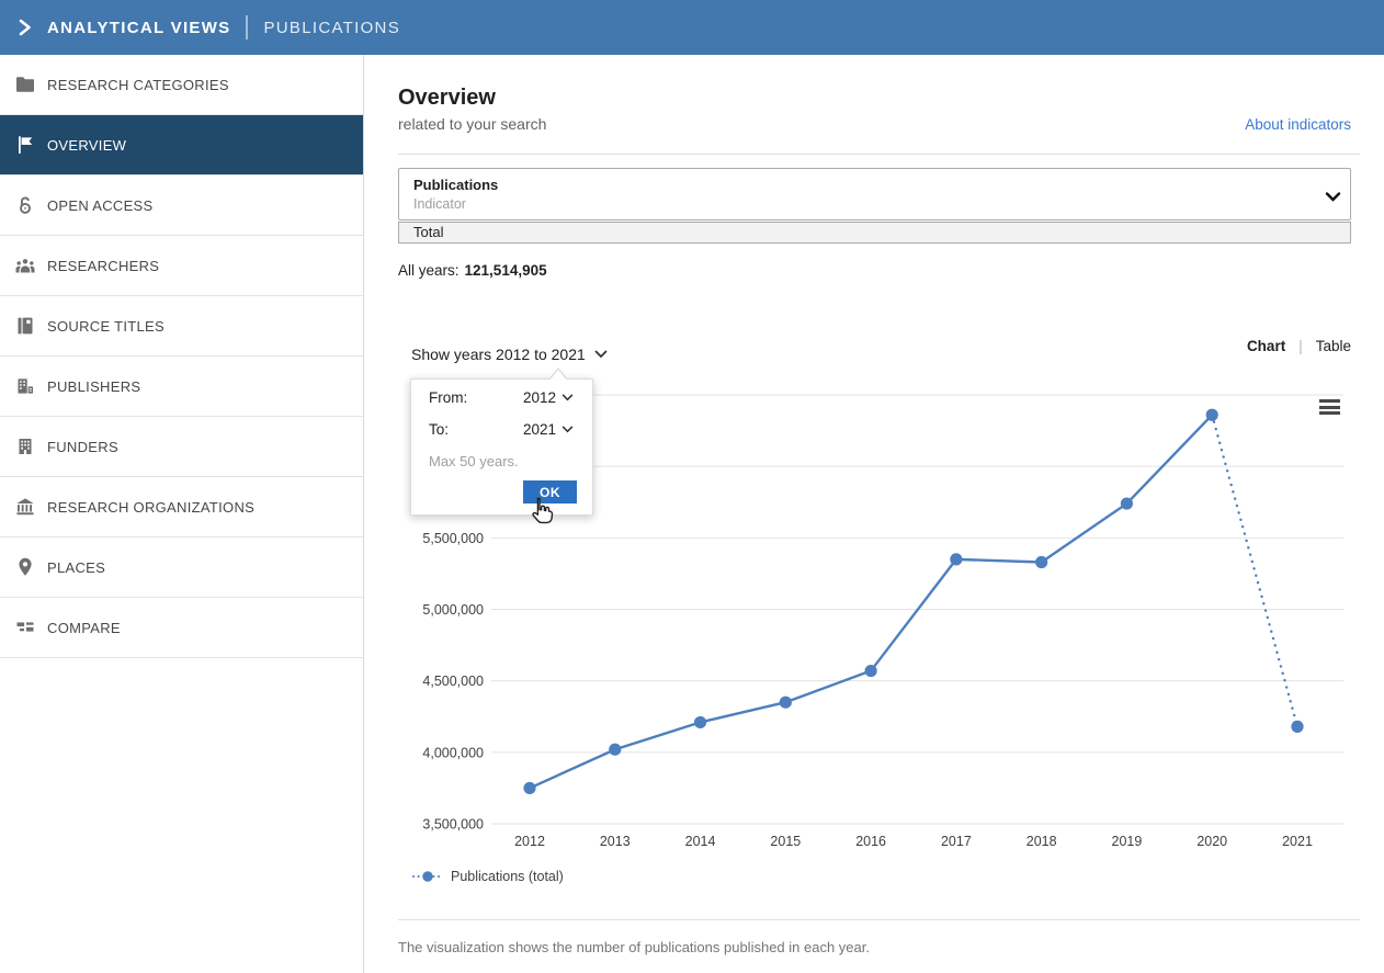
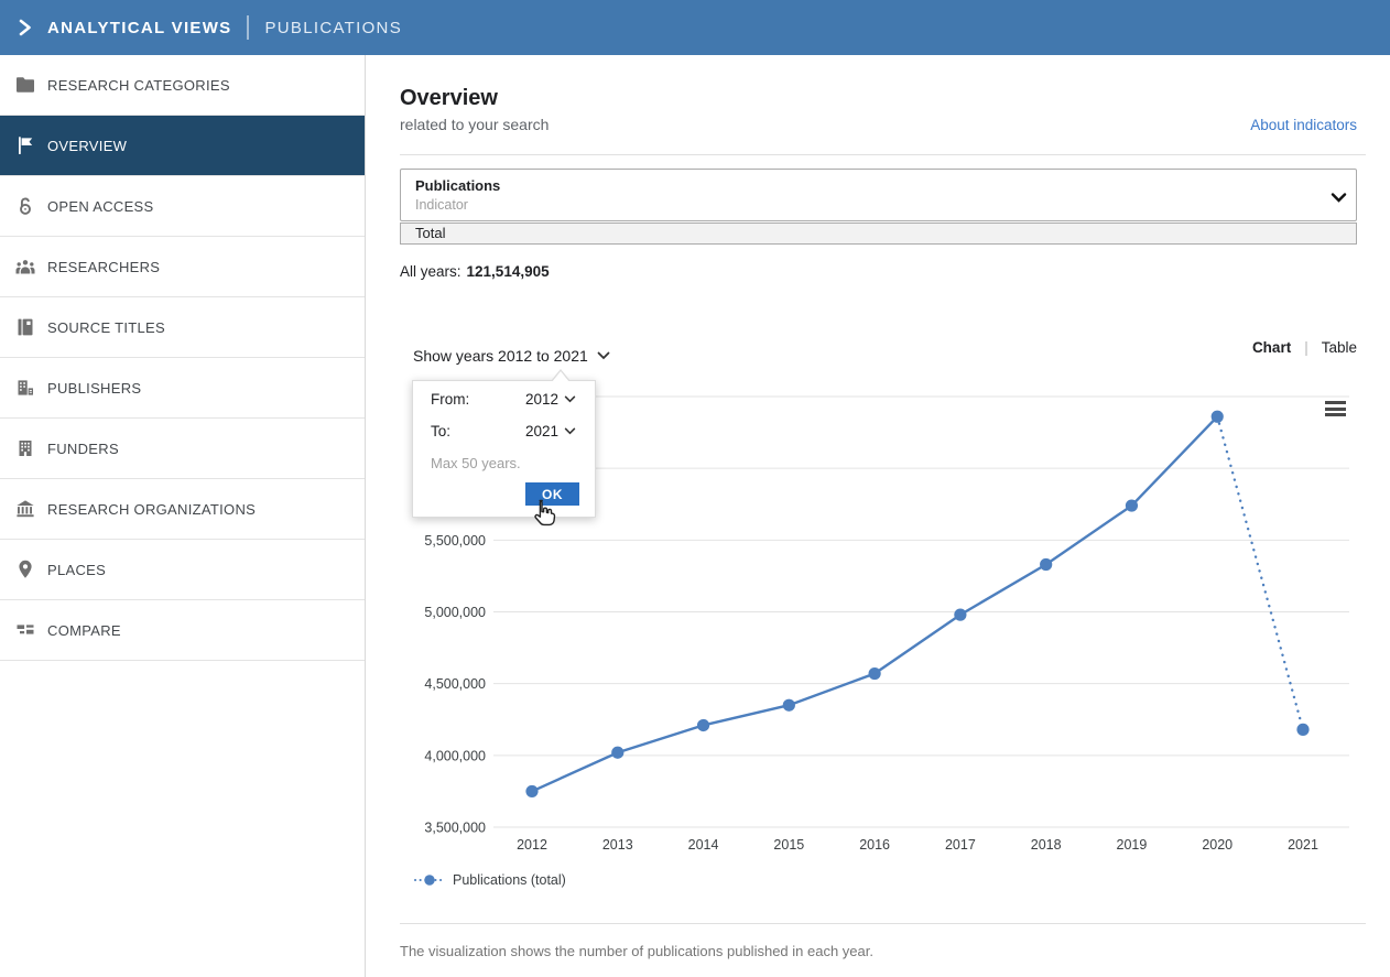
2017: 5350000 -> 4980000
